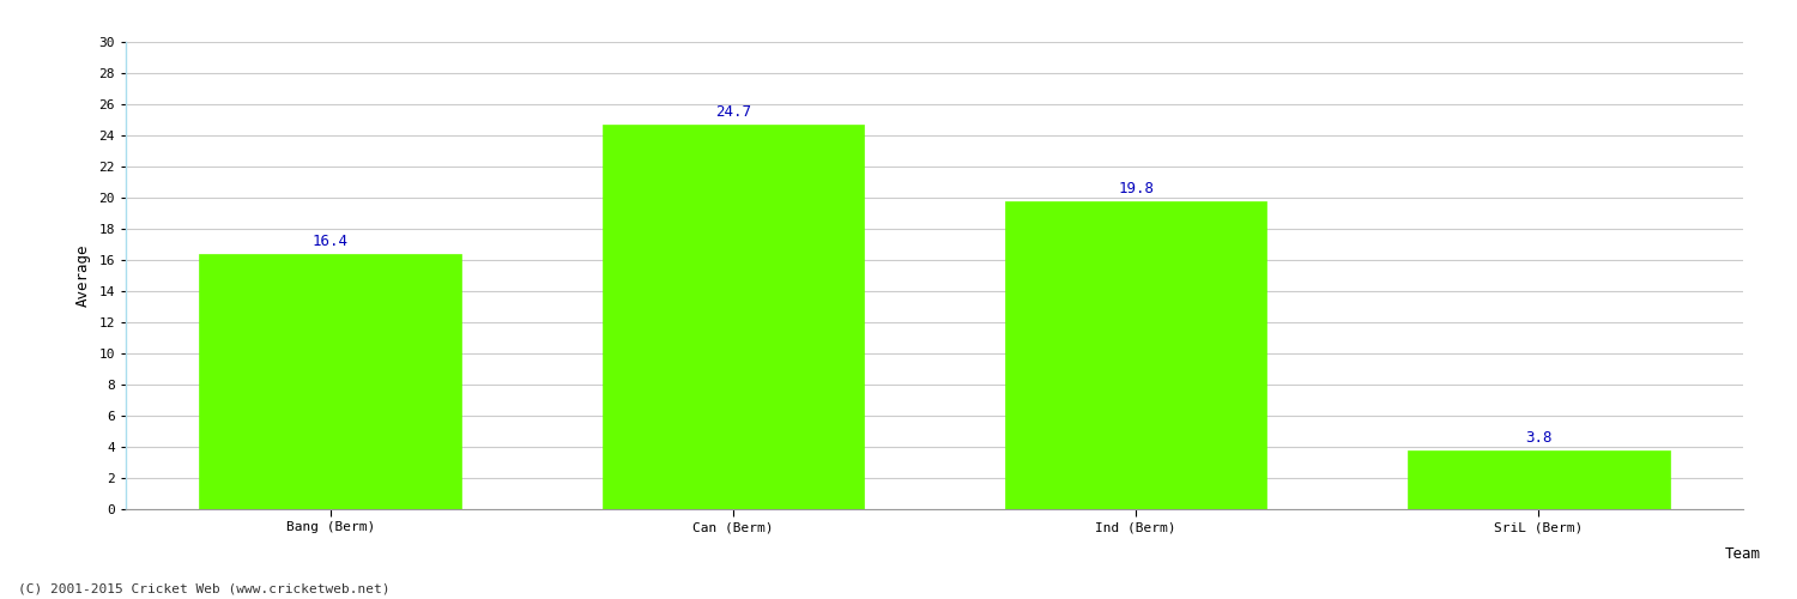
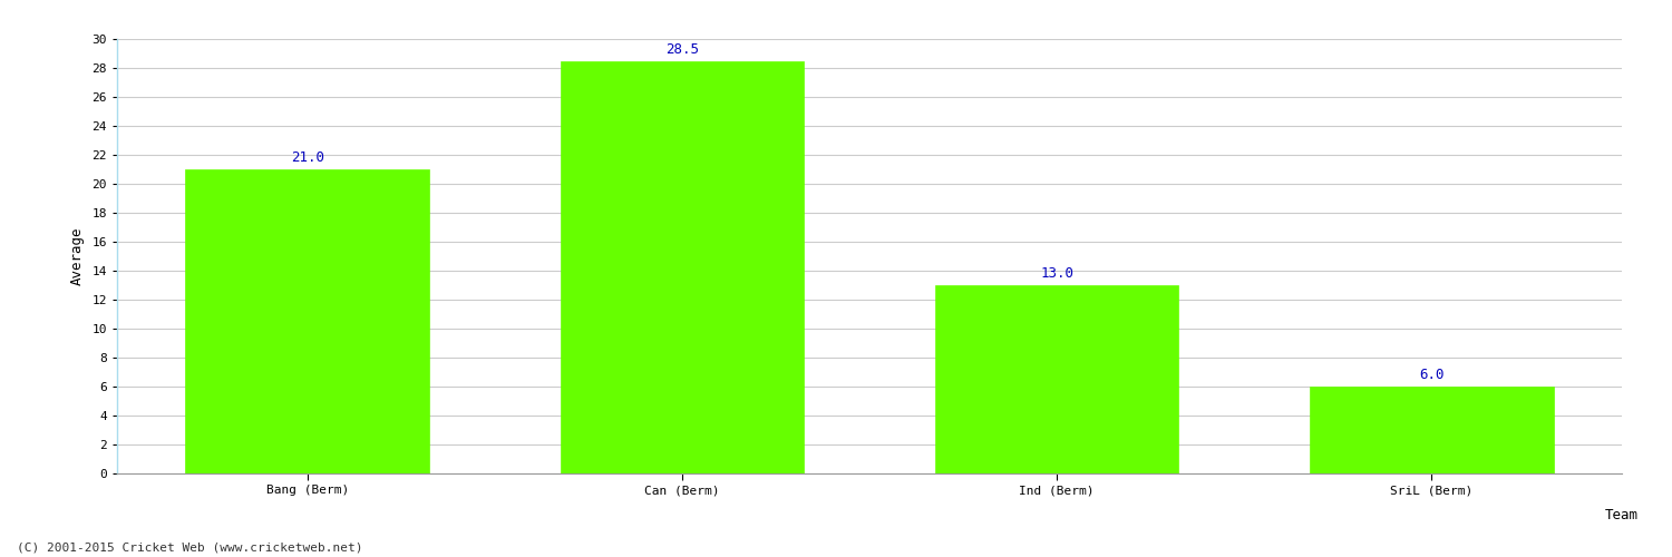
Bang (Berm): 16.4 -> 21.0
Can (Berm): 24.7 -> 28.5
Ind (Berm): 19.8 -> 13.0
SriL (Berm): 3.8 -> 6.0
